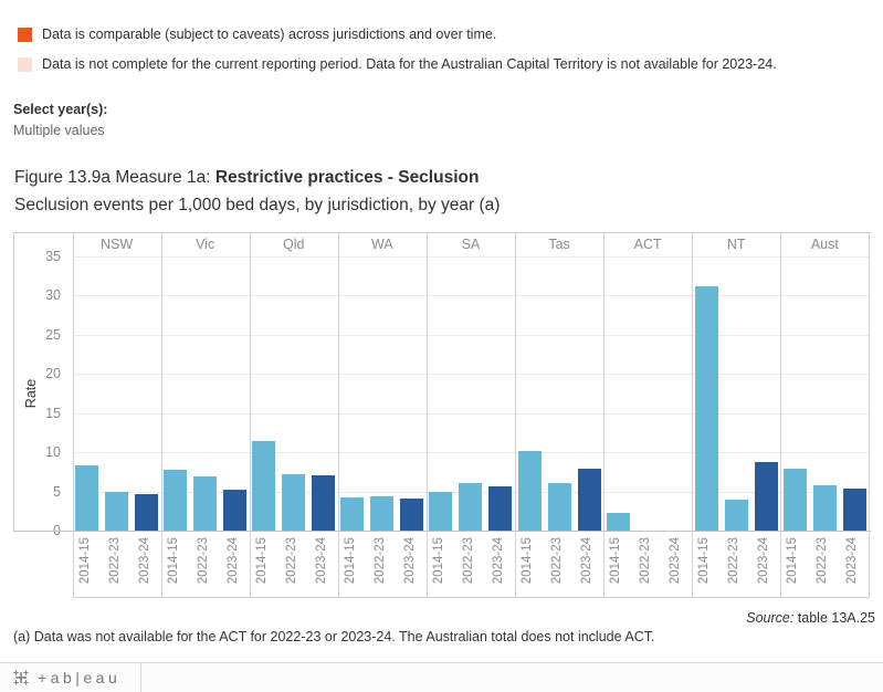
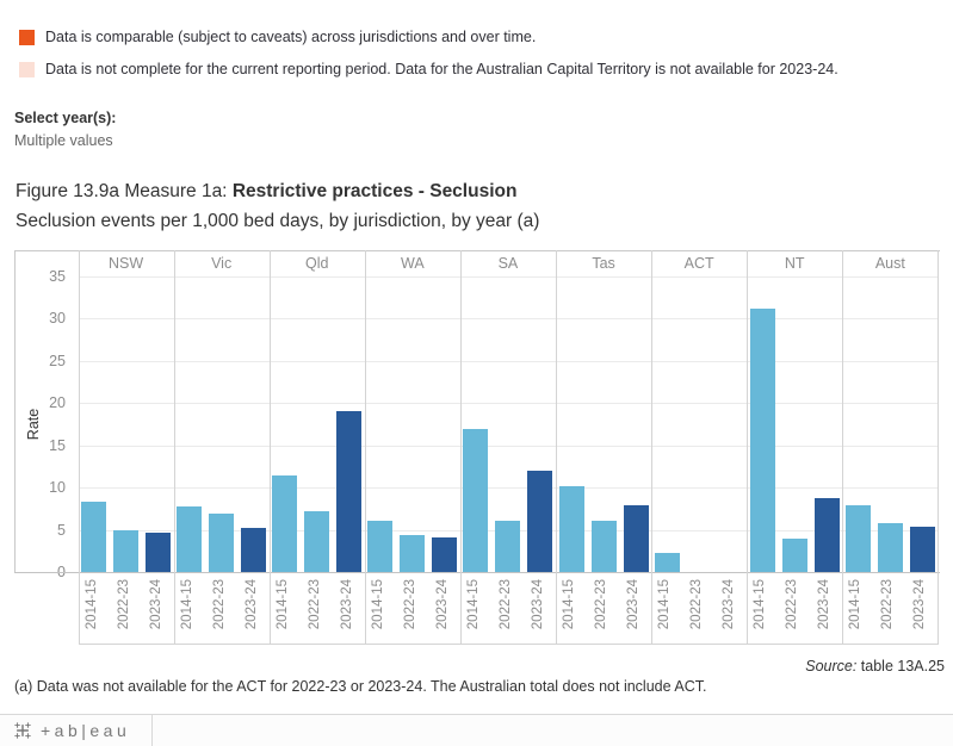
2023-24/Qld: 7 -> 19
2014-15/WA: 4 -> 6
2014-15/SA: 5 -> 17
2023-24/SA: 6 -> 12
